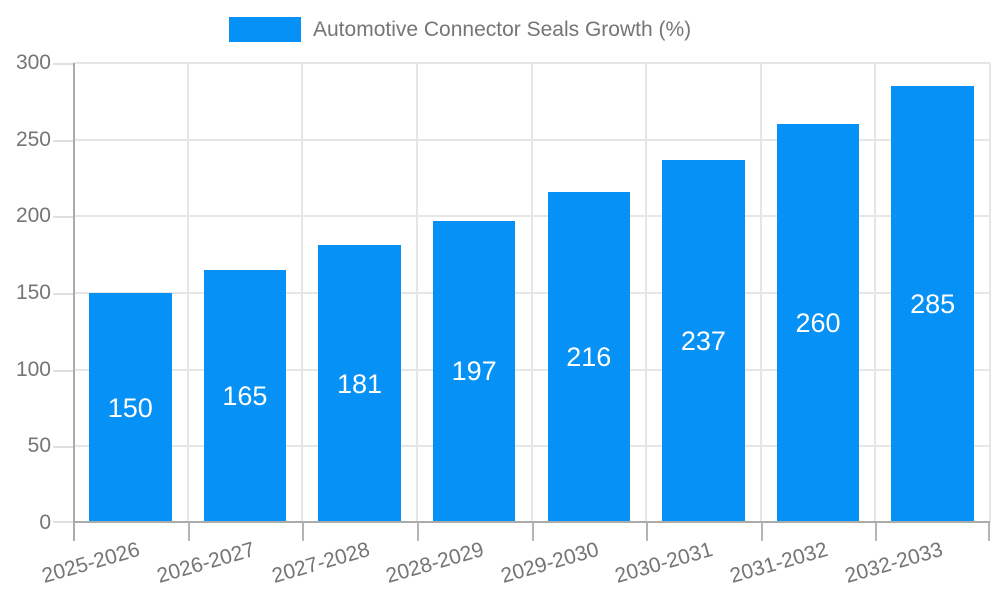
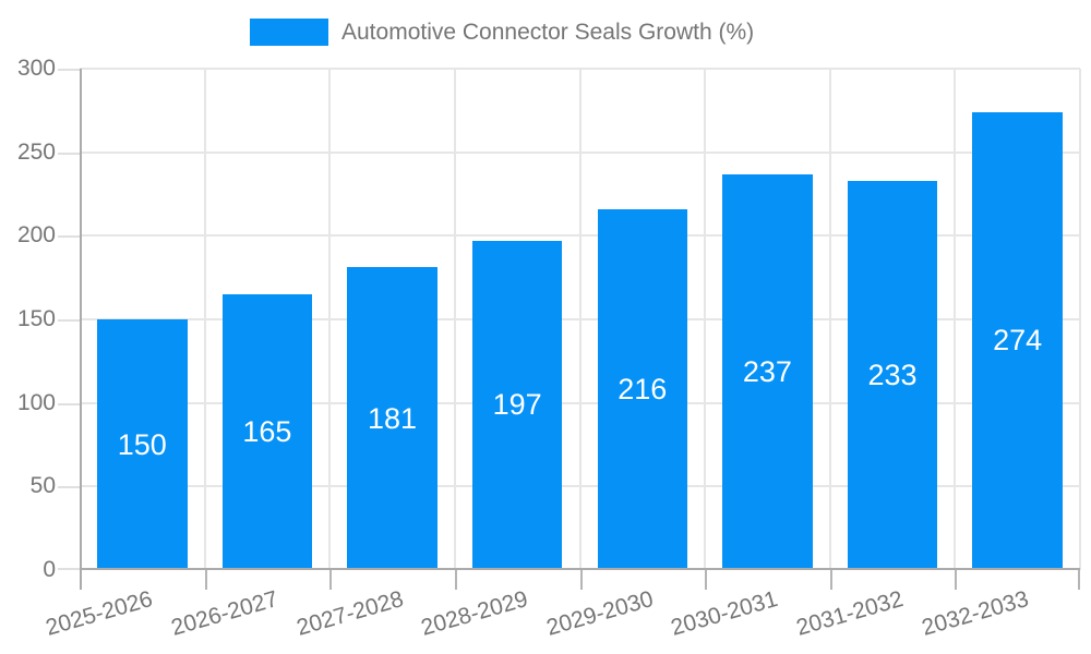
2031-2032: 260 -> 233
2032-2033: 285 -> 274
